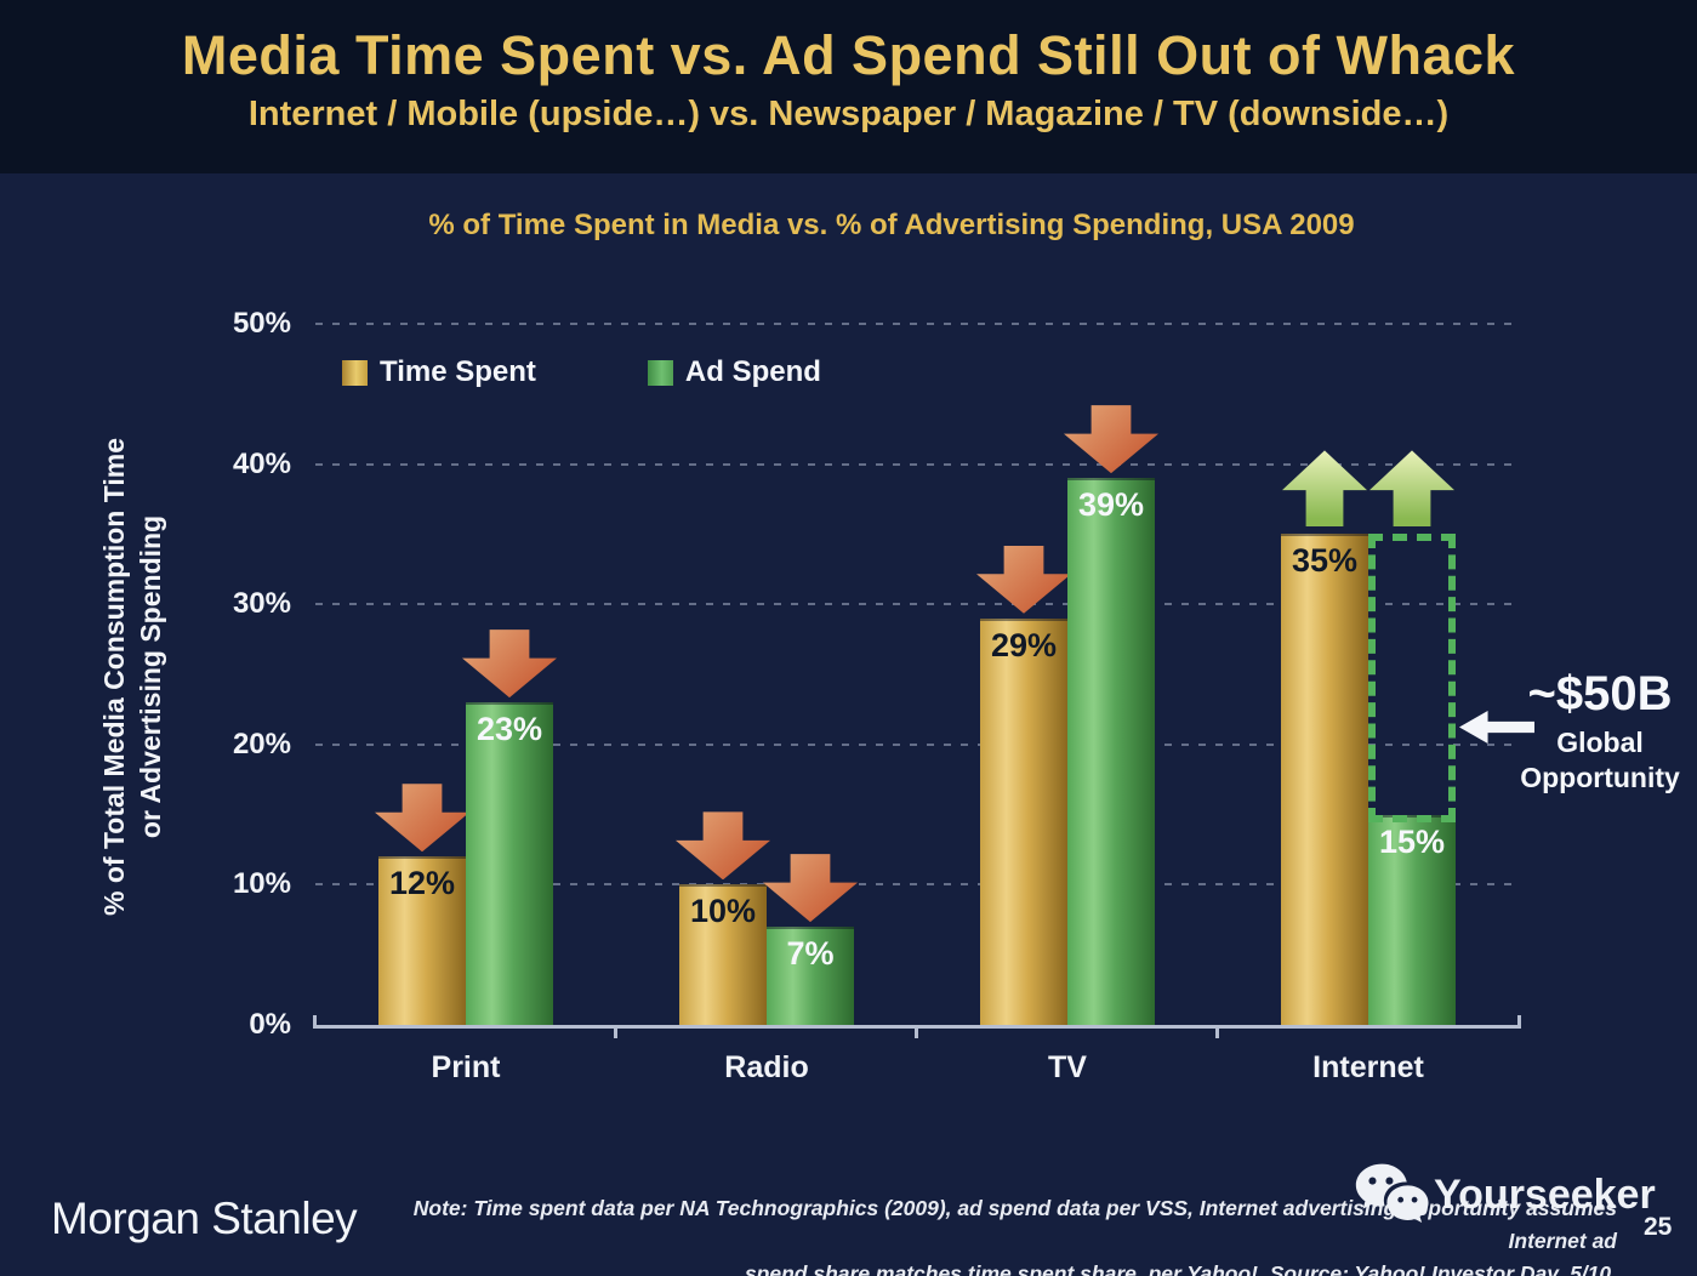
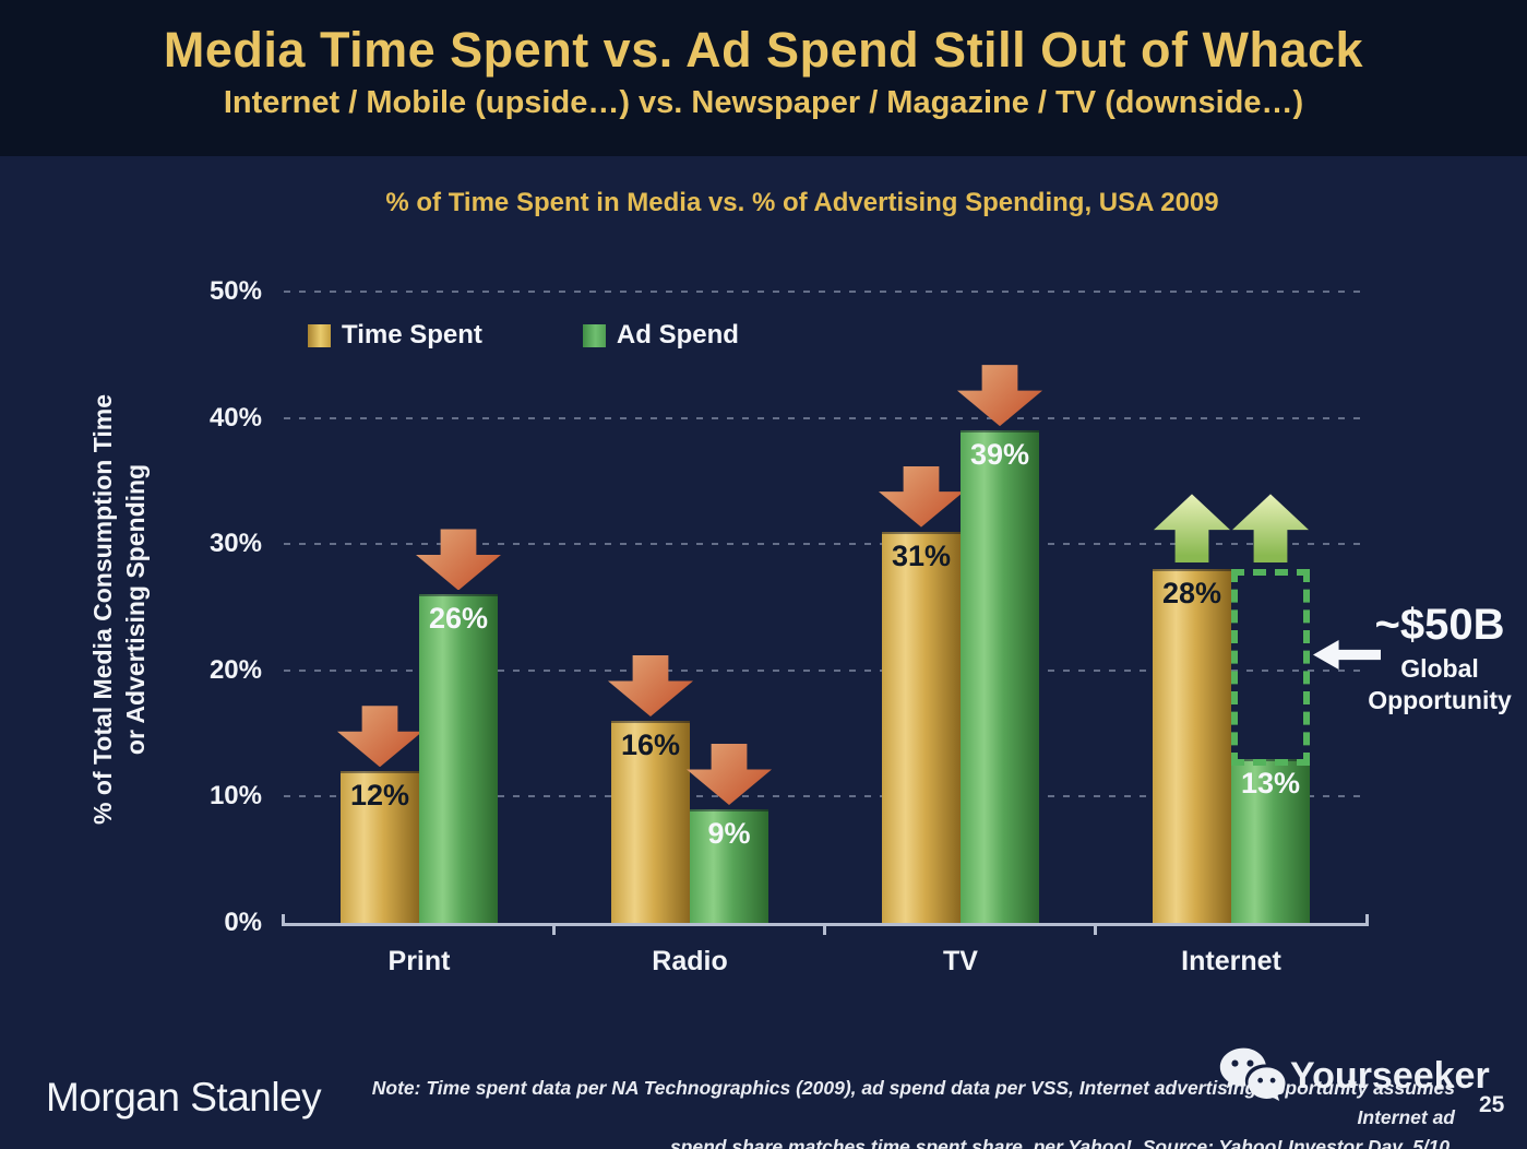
Ad Spend/Print: 23% -> 26%
Time Spent/Radio: 10% -> 16%
Ad Spend/Radio: 7% -> 9%
Time Spent/TV: 29% -> 31%
Time Spent/Internet: 35% -> 28%
Ad Spend/Internet: 15% -> 13%
